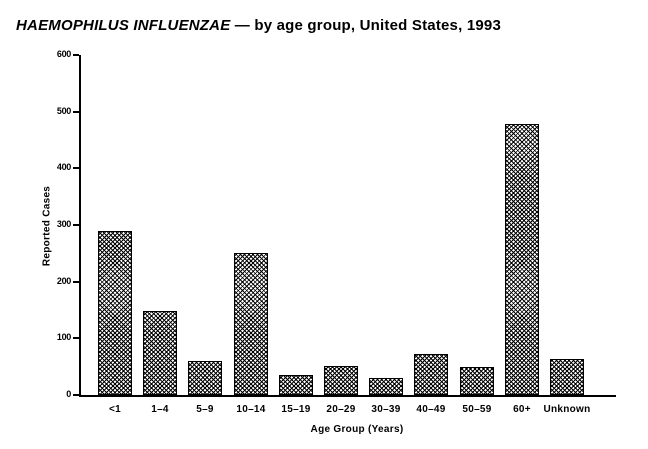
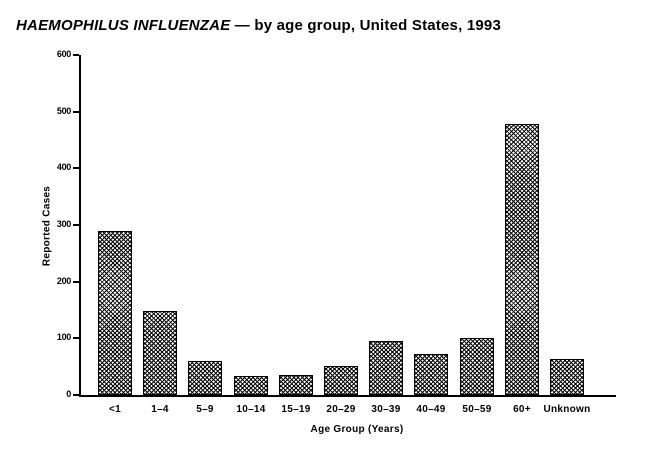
10–14: 250 -> 30
30–39: 30 -> 100
50–59: 50 -> 100
